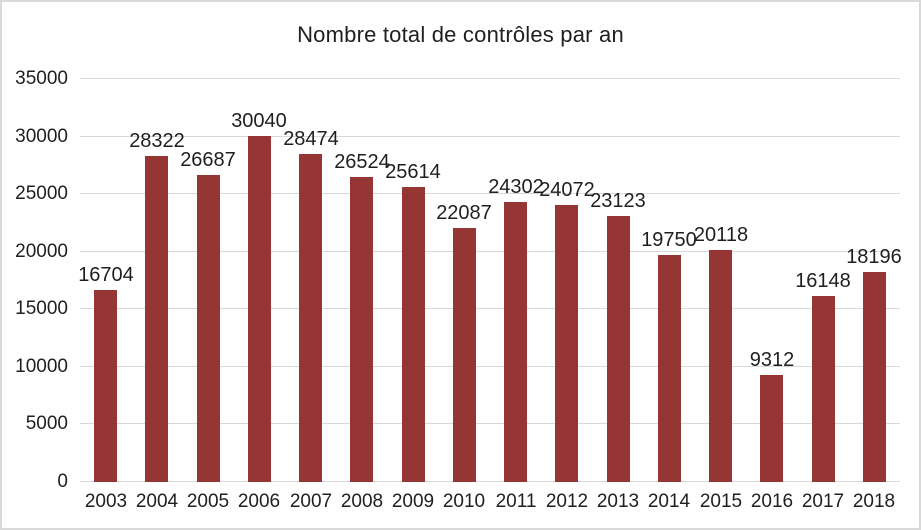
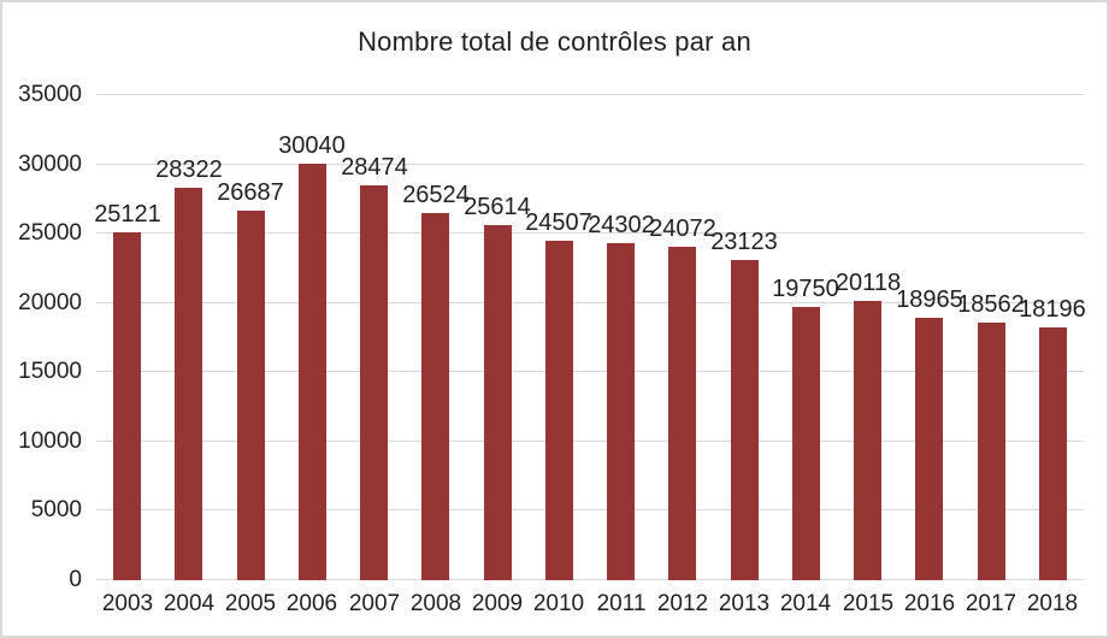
2003: 16704 -> 25121
2010: 22087 -> 24507
2016: 9312 -> 18965
2017: 16148 -> 18562
